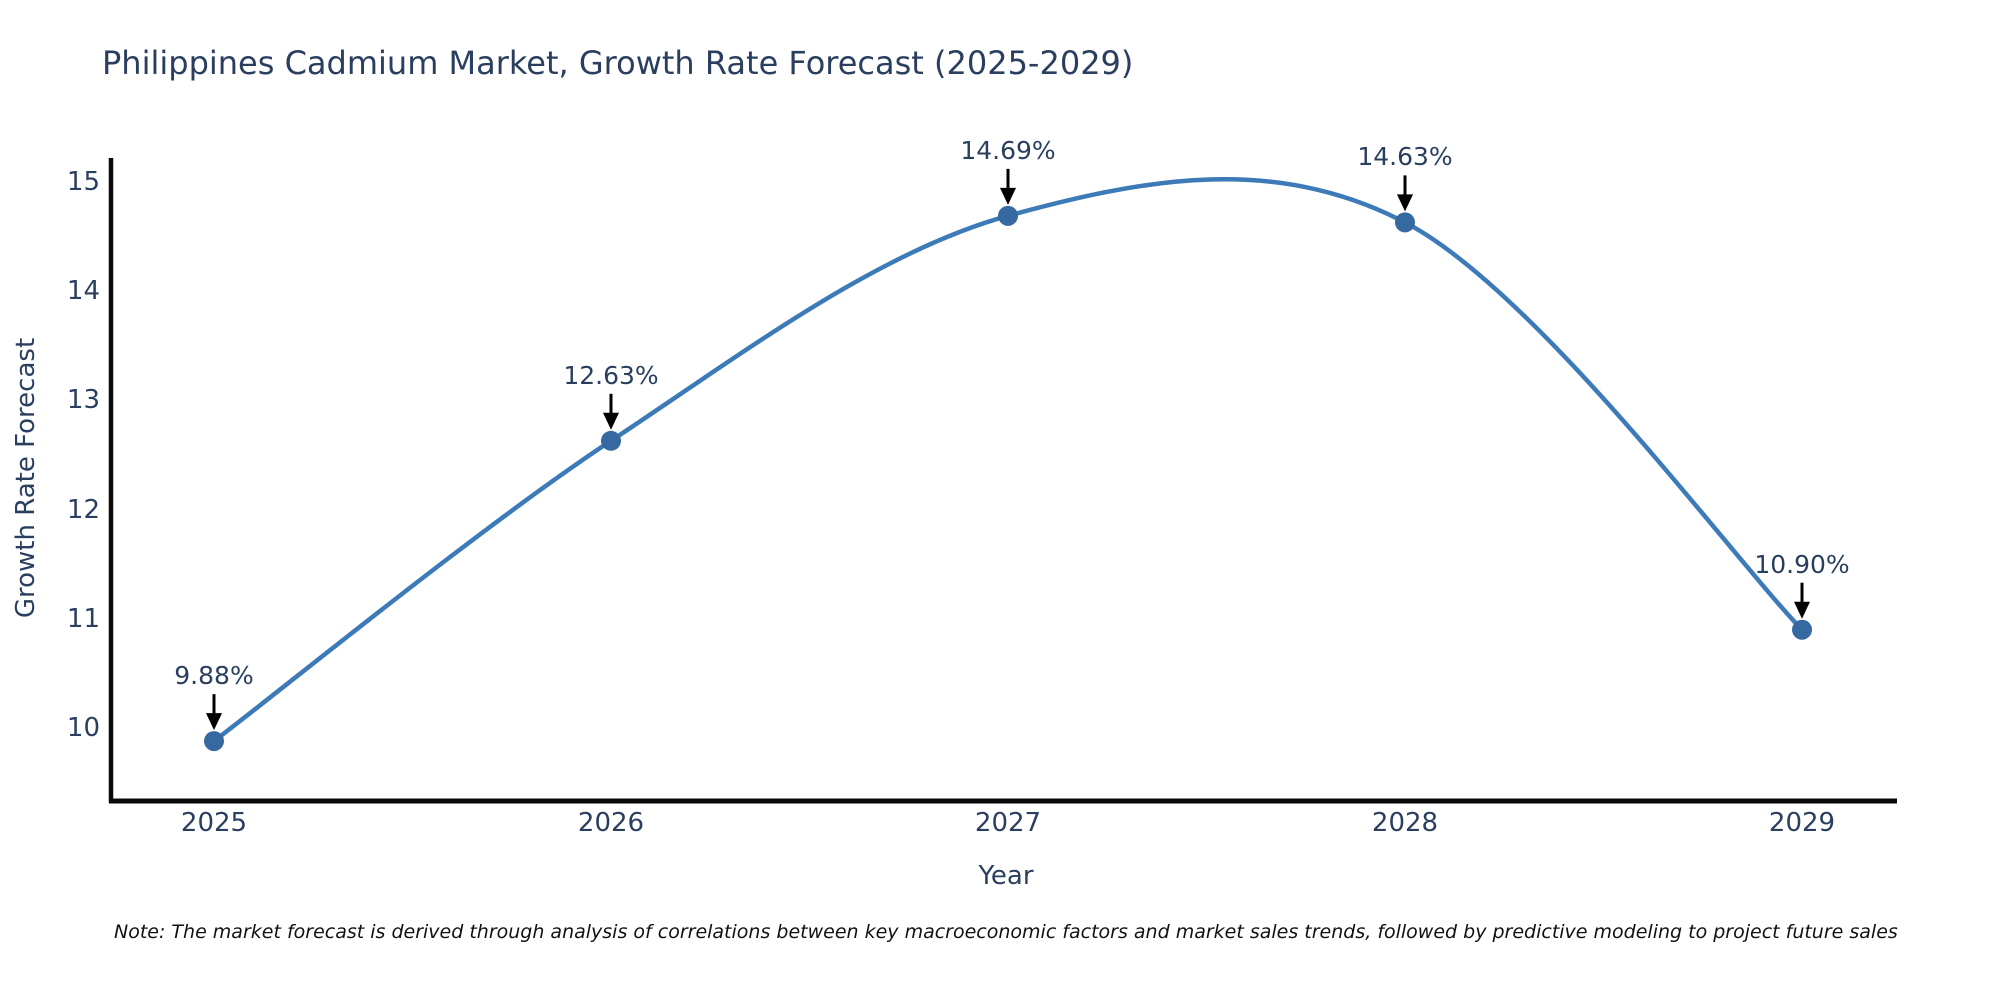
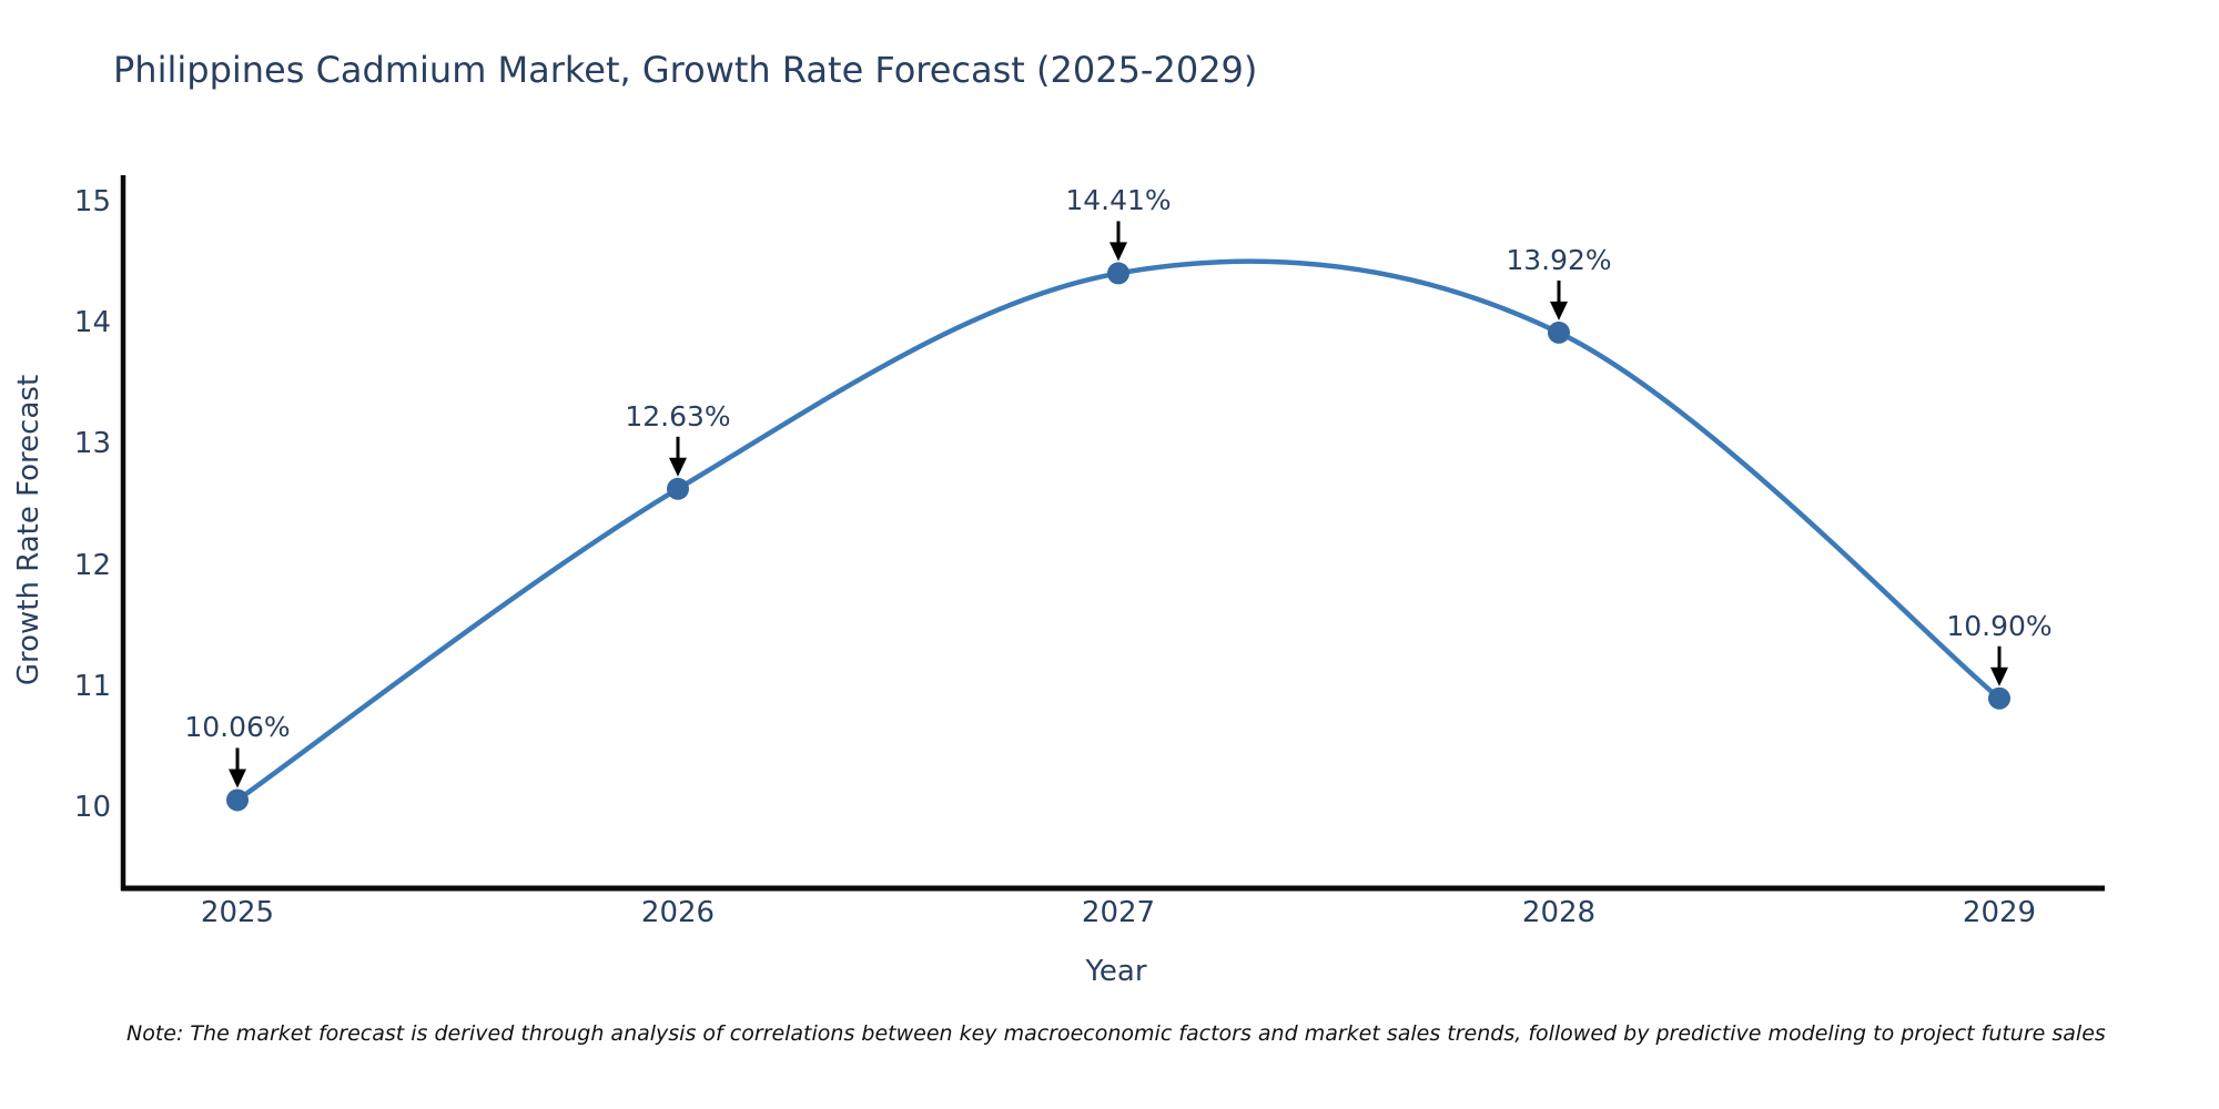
2025: 9.88% -> 10.06%
2027: 14.69% -> 14.41%
2028: 14.63% -> 13.92%
